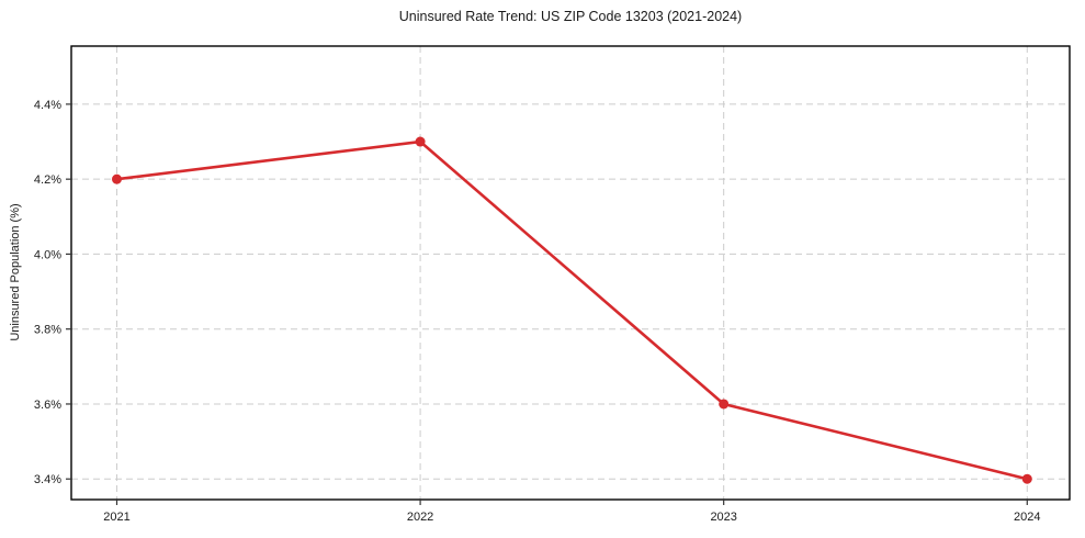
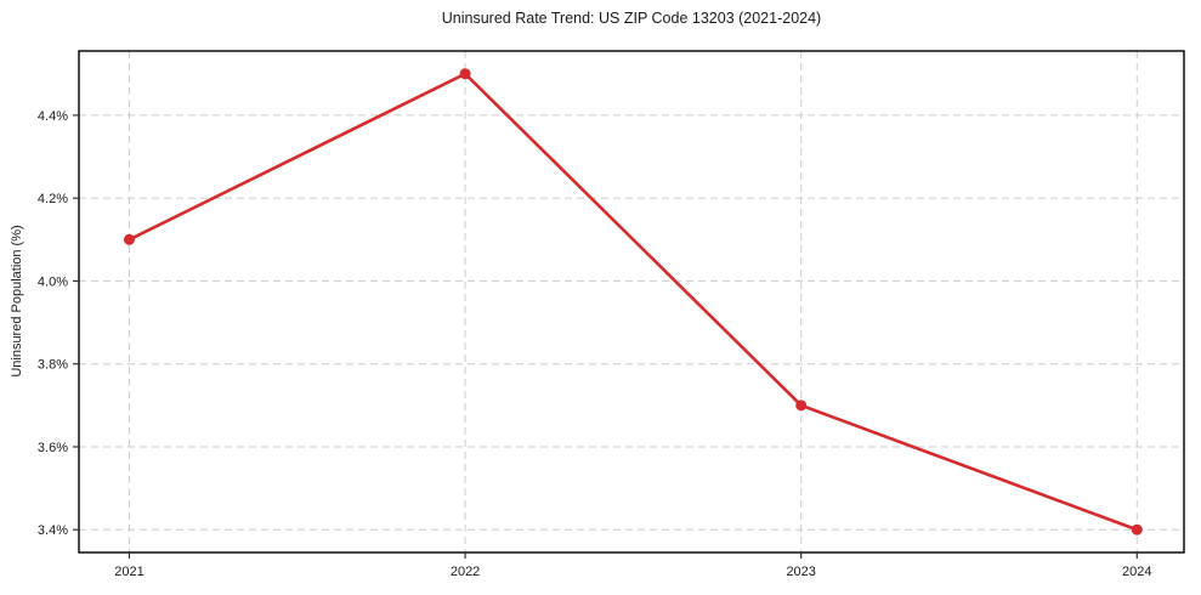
2021: 4.2% -> 4.1%
2022: 4.3% -> 4.5%
2023: 3.6% -> 3.7%
